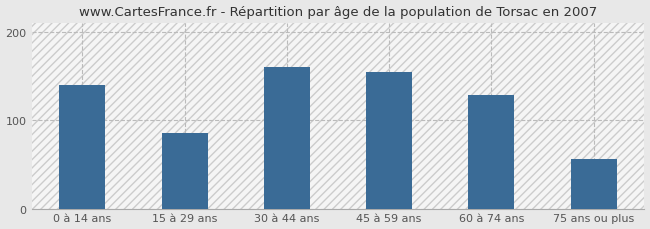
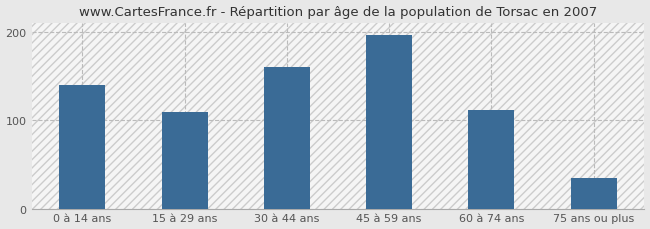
15 à 29 ans: 86 -> 109
45 à 59 ans: 154 -> 196
60 à 74 ans: 128 -> 112
75 ans ou plus: 56 -> 35
